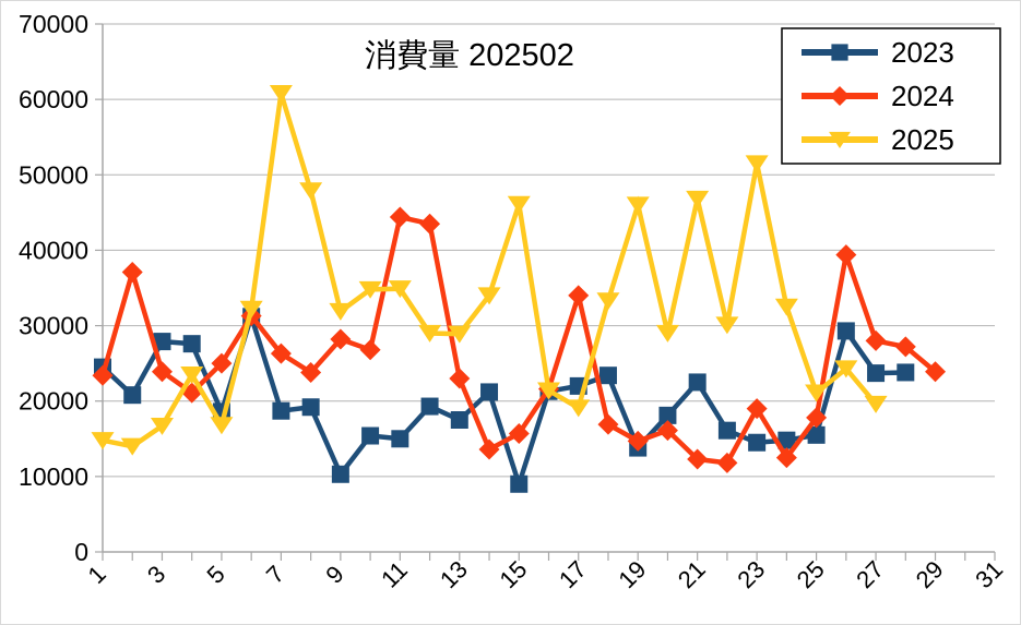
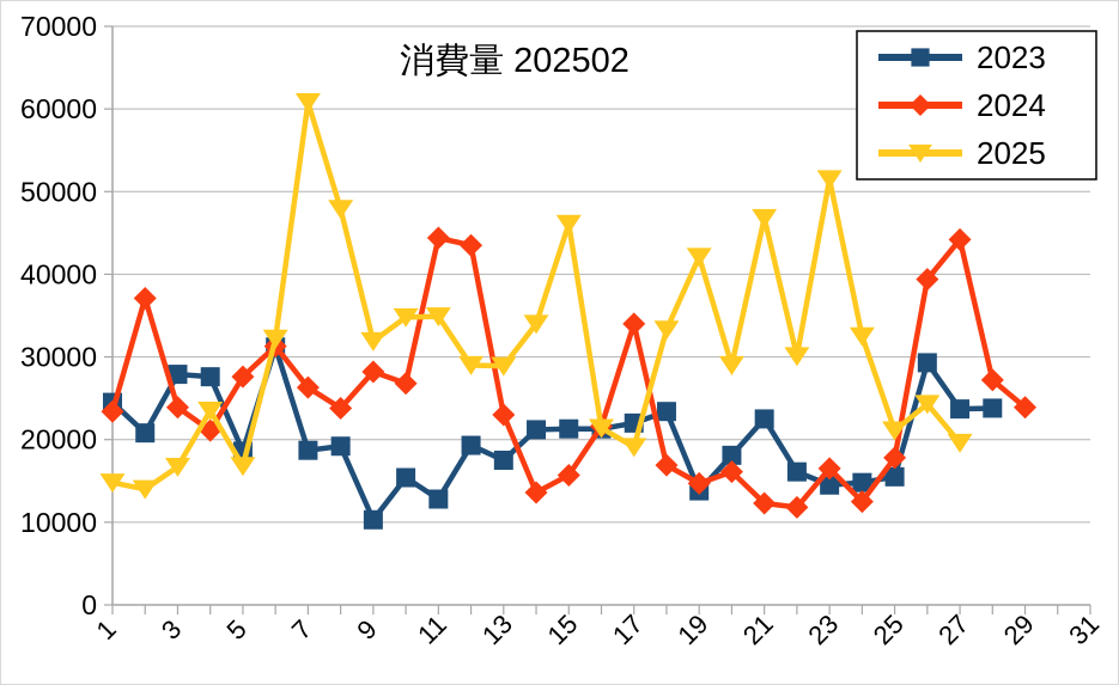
2024/5: 25000 -> 28000
2023/11: 15000 -> 13000
2023/15: 9000 -> 21000
2025/19: 46000 -> 42000
2024/23: 19000 -> 16000
2024/27: 28000 -> 44000
